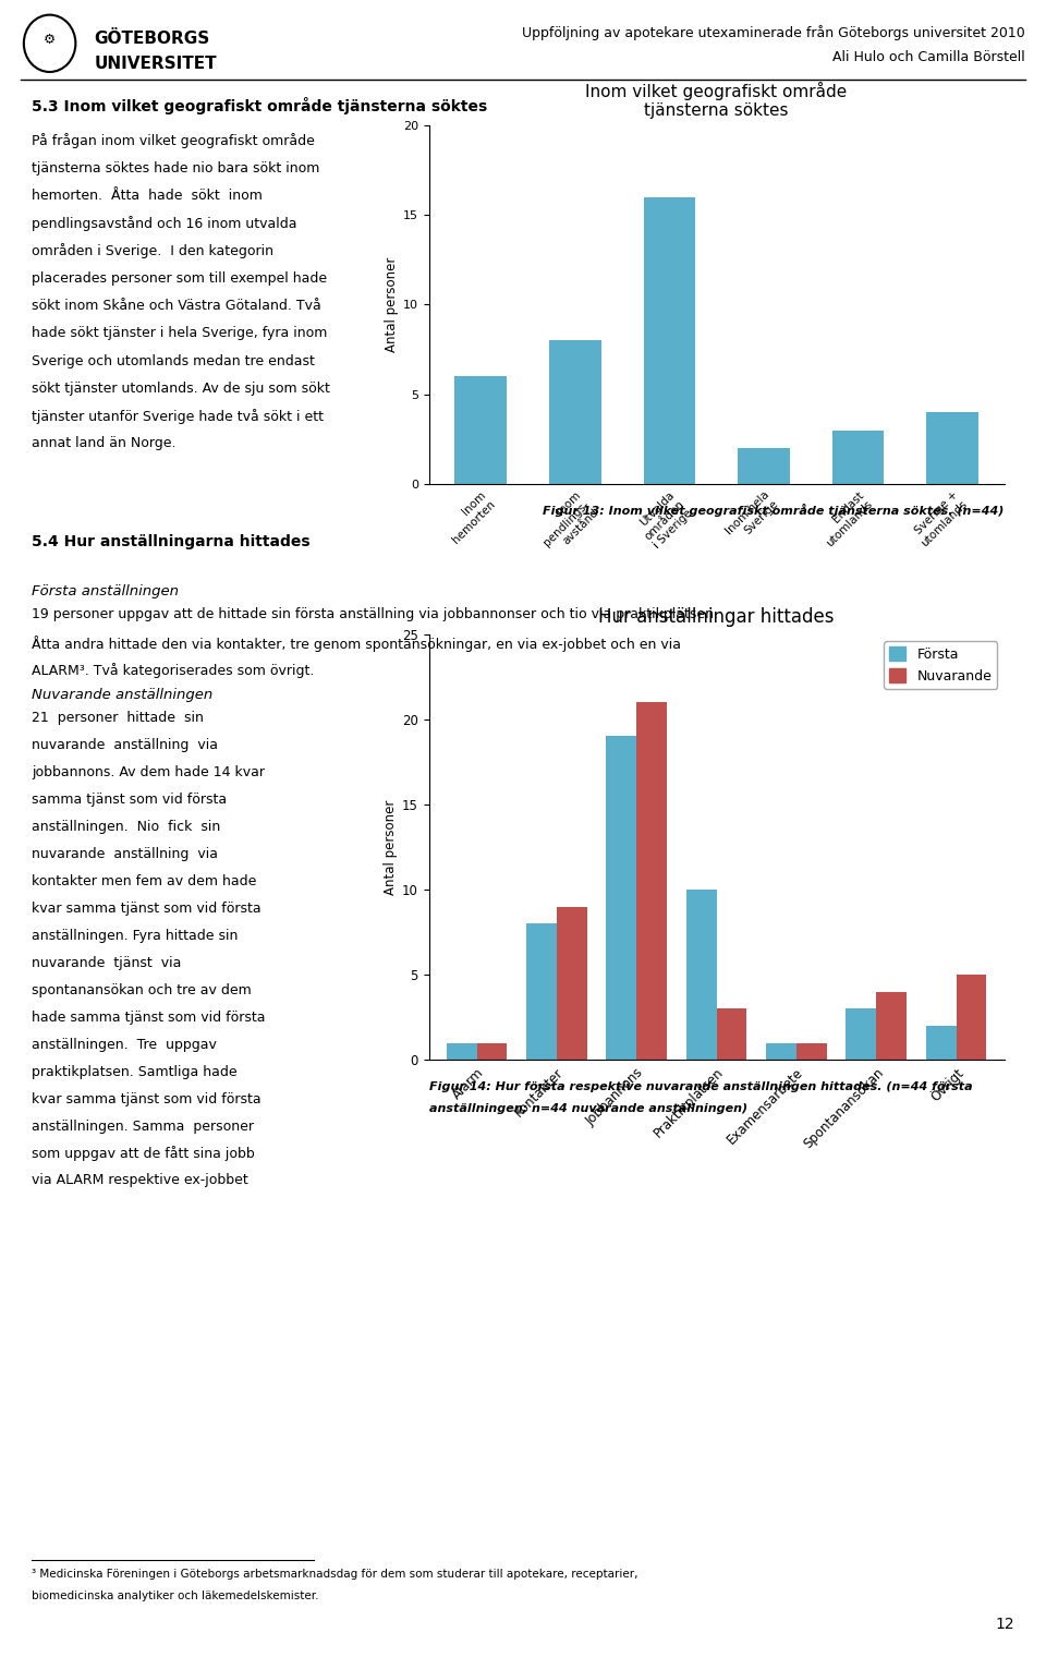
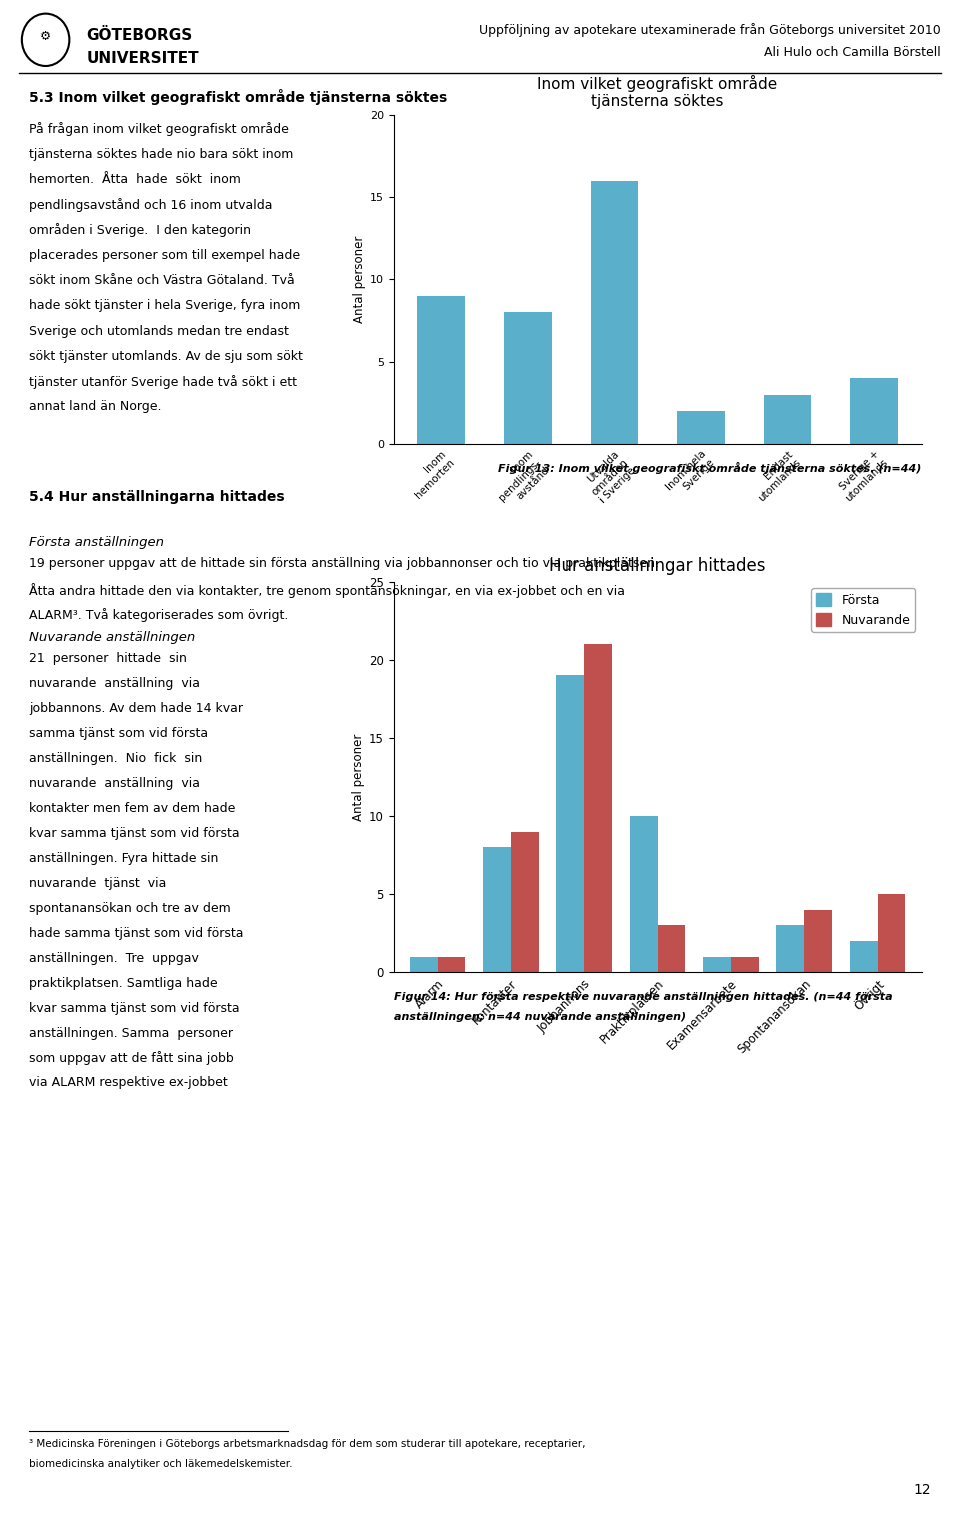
Inom vilket geografiskt område tjänsterna söktes/Inom hemorten: 6 -> 9
